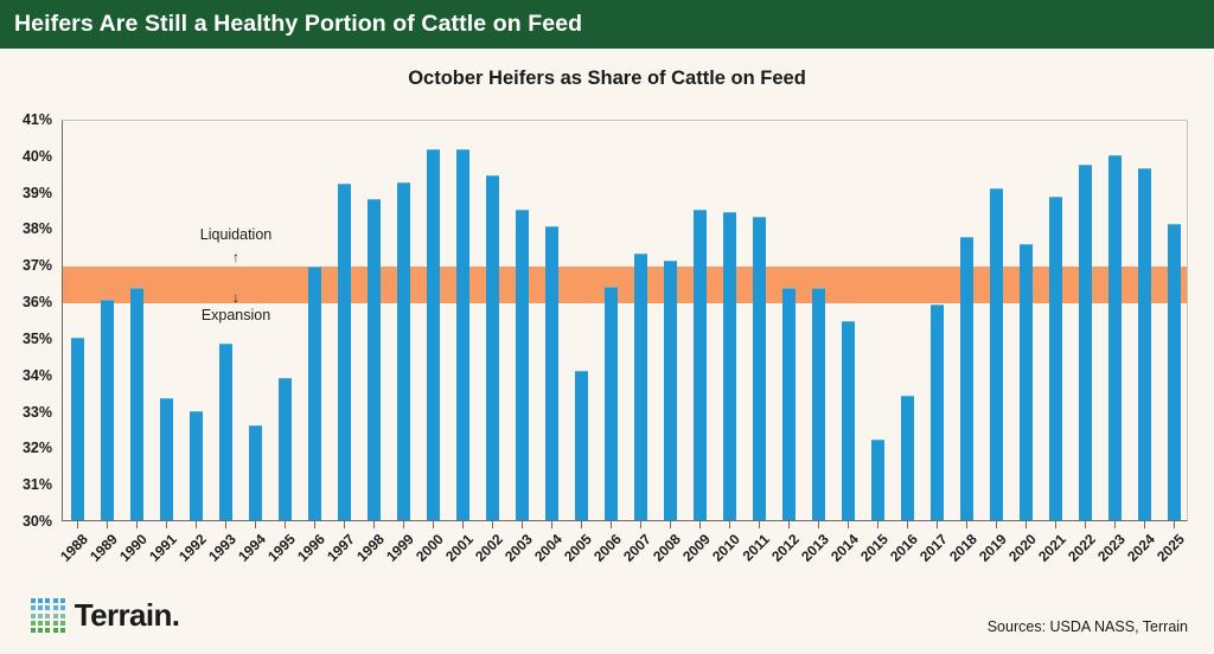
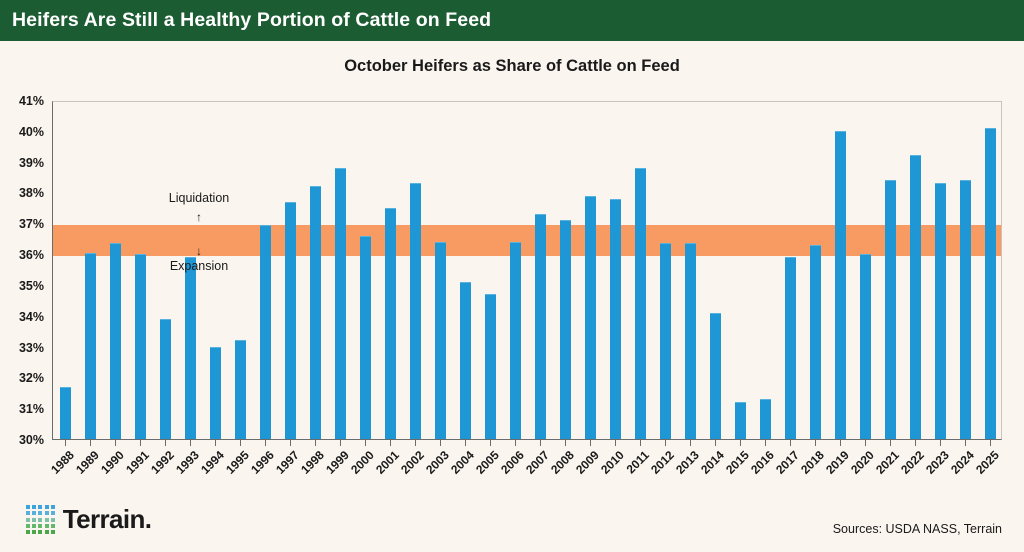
1988: 35.0% -> 31.7%
1991: 33.4% -> 36.0%
1992: 33.0% -> 33.9%
1993: 34.9% -> 35.9%
1994: 32.6% -> 33.0%
1995: 33.9% -> 33.2%
1997: 39.2% -> 37.7%
1998: 38.8% -> 38.2%
1999: 39.2% -> 38.8%
2000: 40.1% -> 36.6%
2001: 40.1% -> 37.5%
2002: 39.5% -> 38.3%
2003: 38.5% -> 36.4%
2004: 38.0% -> 35.1%
2005: 34.1% -> 34.7%
2009: 38.5% -> 37.9%
2010: 38.5% -> 37.8%
2011: 38.3% -> 38.8%
2014: 35.5% -> 34.1%
2015: 32.2% -> 31.2%
2016: 33.4% -> 31.3%
2018: 37.8% -> 36.3%
2019: 39.1% -> 40.0%
2020: 37.5% -> 36.0%
2021: 38.9% -> 38.4%
2022: 39.8% -> 39.2%
2023: 40.0% -> 38.3%
2024: 39.6% -> 38.4%
2025: 38.1% -> 40.1%
